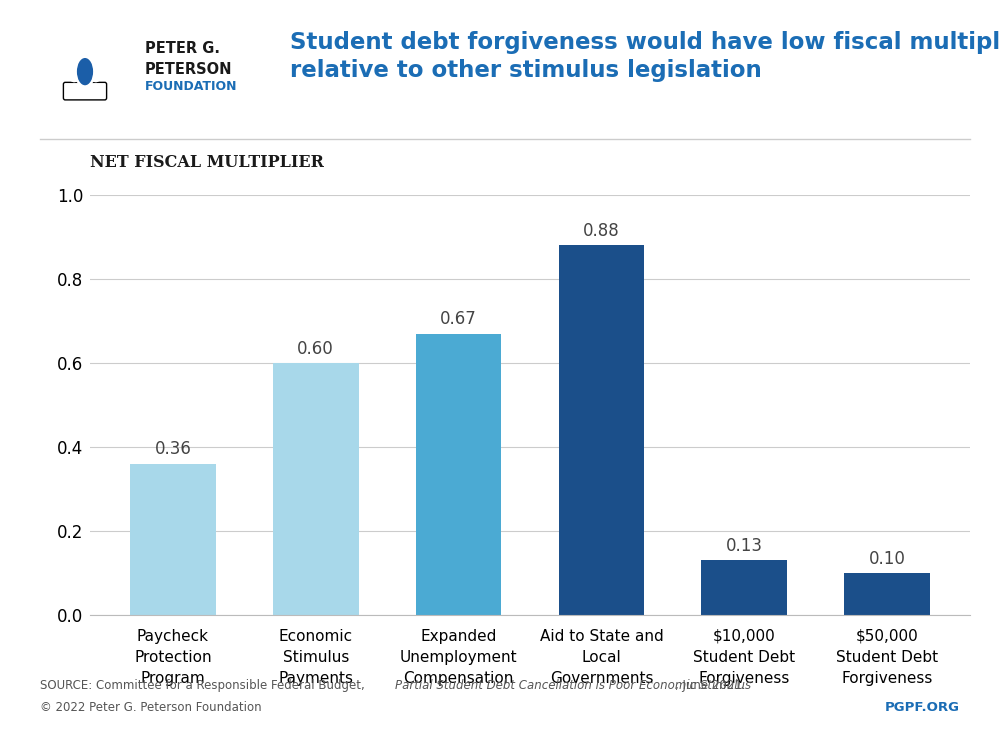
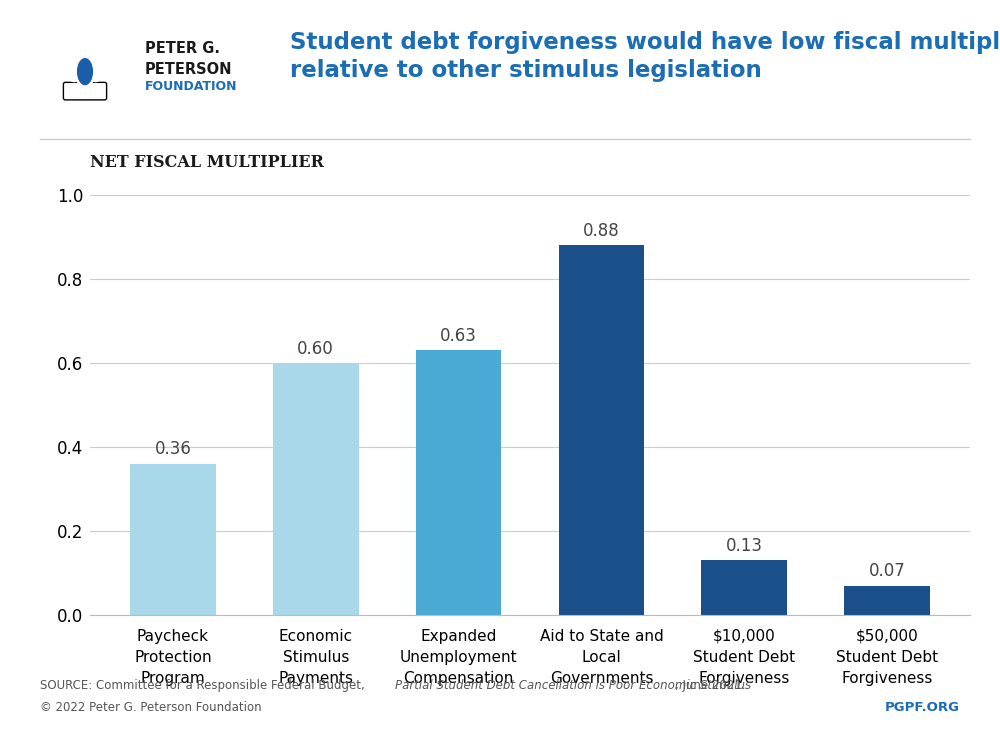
Expanded Unemployment Compensation: 0.67 -> 0.63
$50,000 Student Debt Forgiveness: 0.10 -> 0.07
